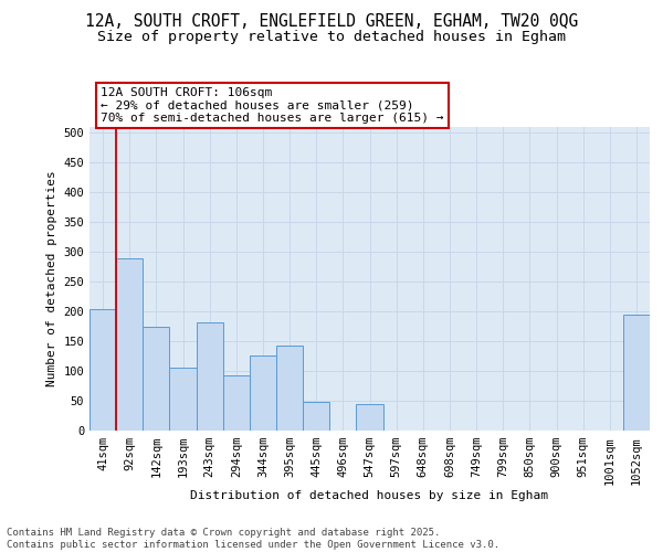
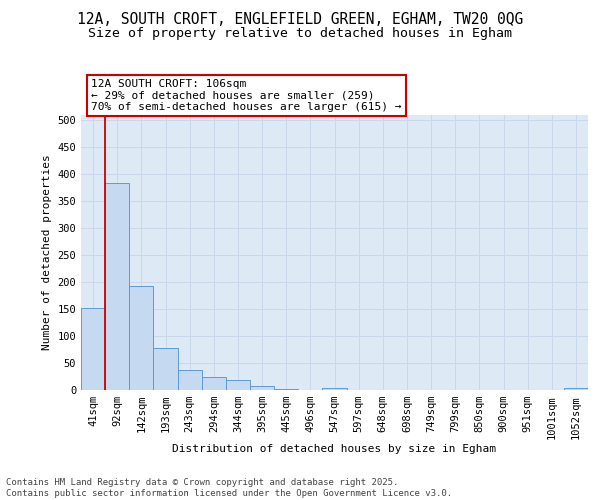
41sqm: 204 -> 152
92sqm: 290 -> 383
142sqm: 174 -> 193
193sqm: 106 -> 78
243sqm: 182 -> 38
294sqm: 92 -> 25
344sqm: 126 -> 18
395sqm: 142 -> 7
445sqm: 48 -> 2
547sqm: 44 -> 3
1052sqm: 194 -> 3
